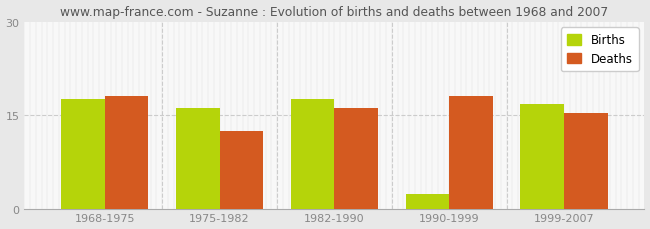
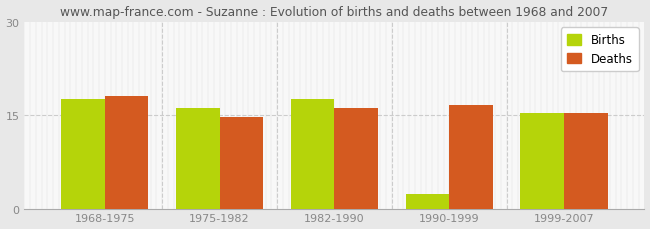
Deaths/1975-1982: 12.4 -> 14.7
Deaths/1990-1999: 18.0 -> 16.6
Births/1999-2007: 16.8 -> 15.4
